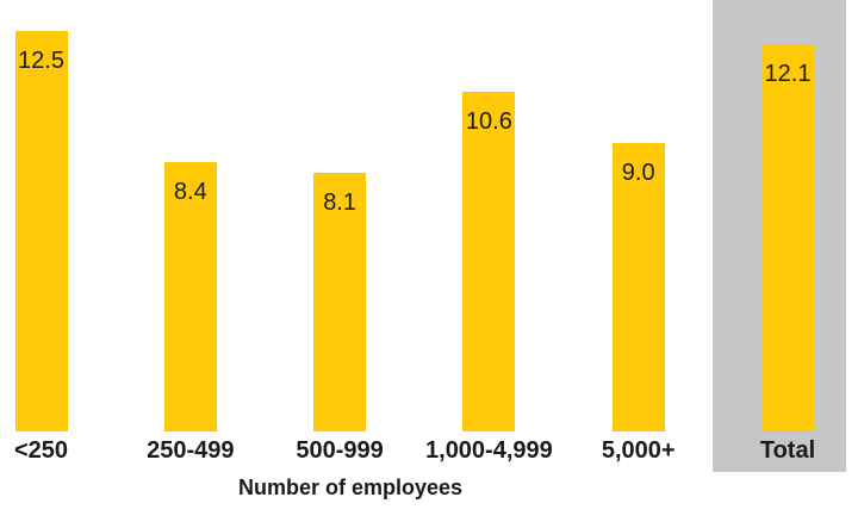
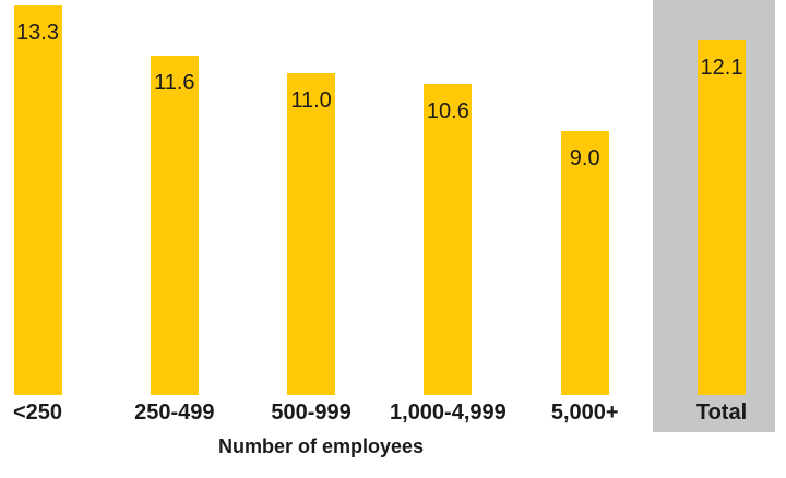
<250: 12.5 -> 13.3
250-499: 8.4 -> 11.6
500-999: 8.1 -> 11.0
